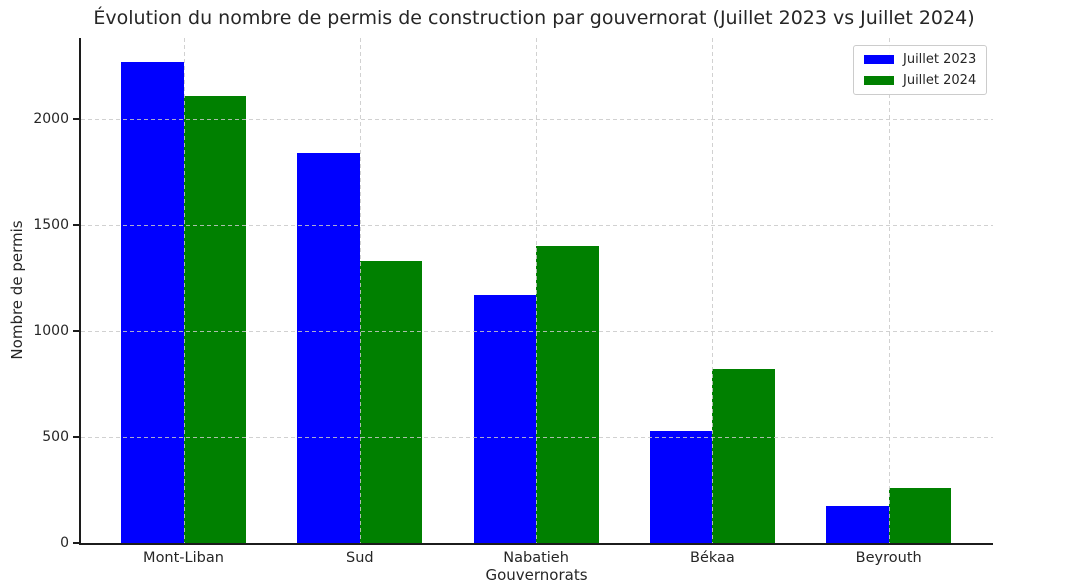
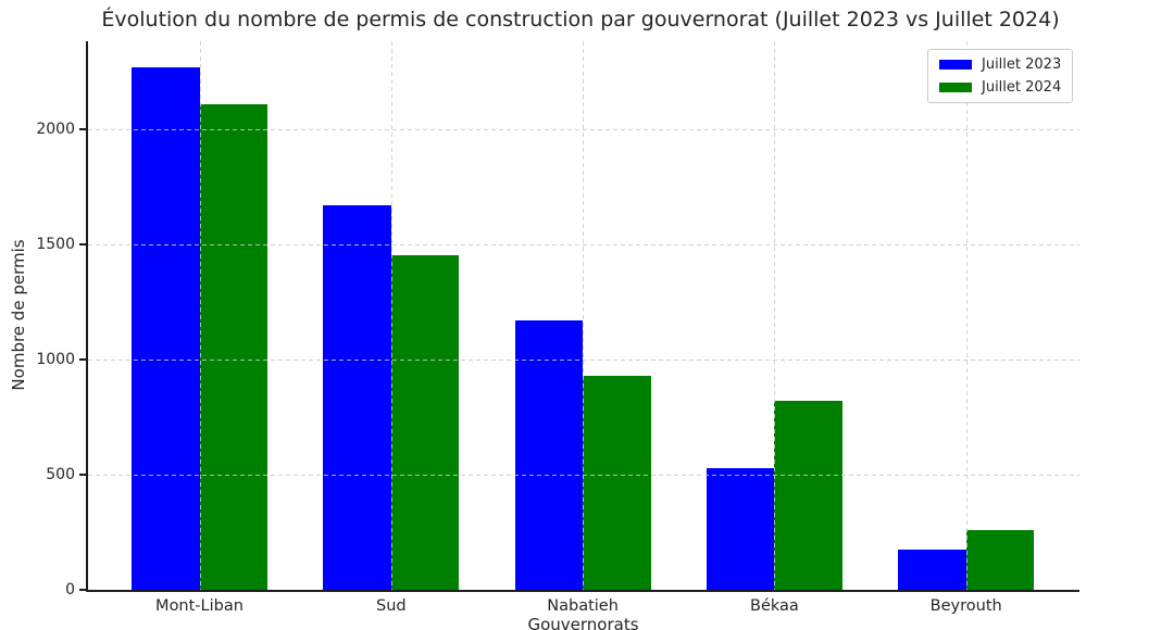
Juillet 2023/Sud: 1840 -> 1670
Juillet 2024/Sud: 1330 -> 1450
Juillet 2024/Nabatieh: 1400 -> 930
